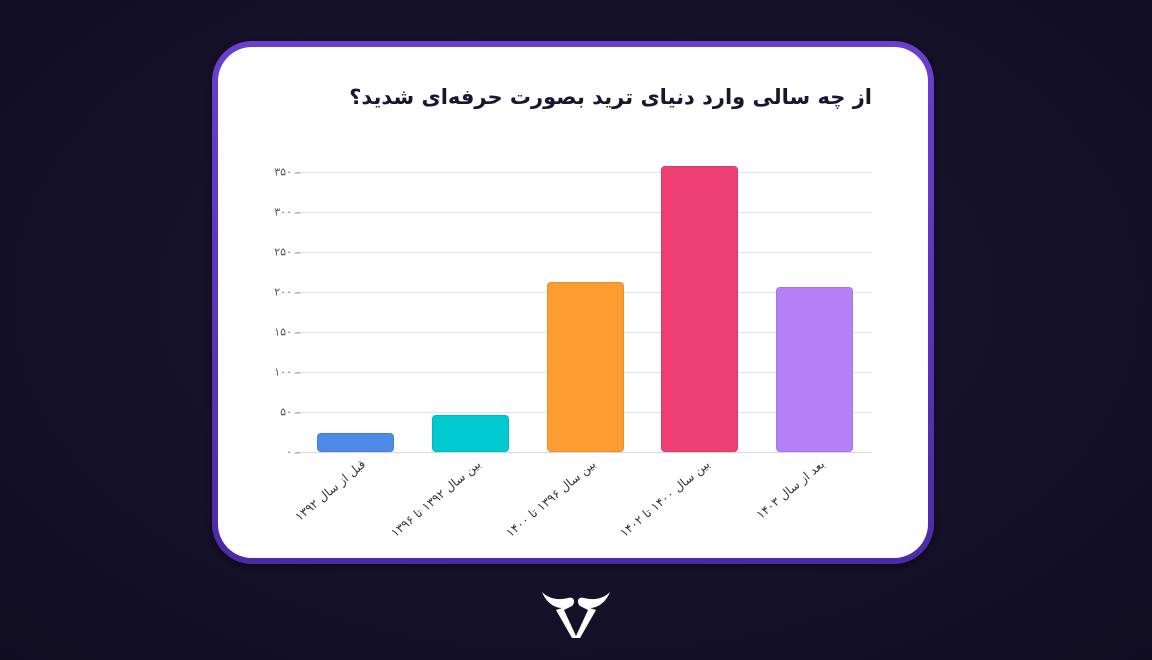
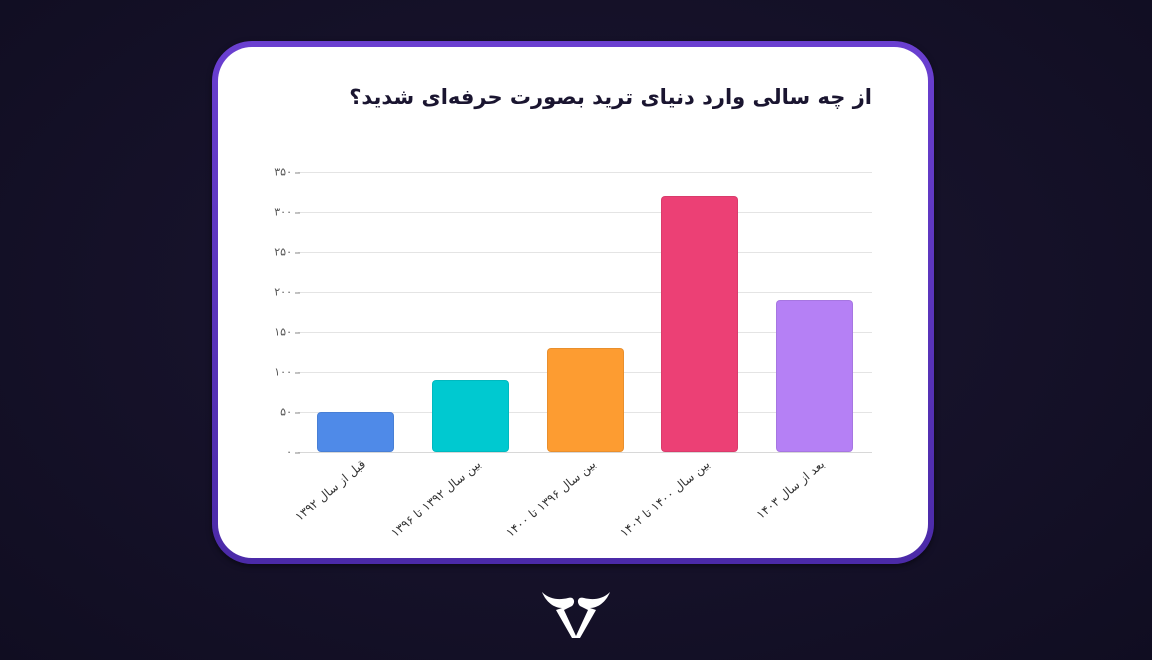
قبل از سال ۱۳۹۲: 20 -> 50
بین سال ۱۳۹۲ تا ۱۳۹۶: 50 -> 90
بین سال ۱۳۹۶ تا ۱۴۰۰: 210 -> 130
بین سال ۱۴۰۰ تا ۱۴۰۲: 360 -> 320
بعد از سال ۱۴۰۳: 210 -> 190
